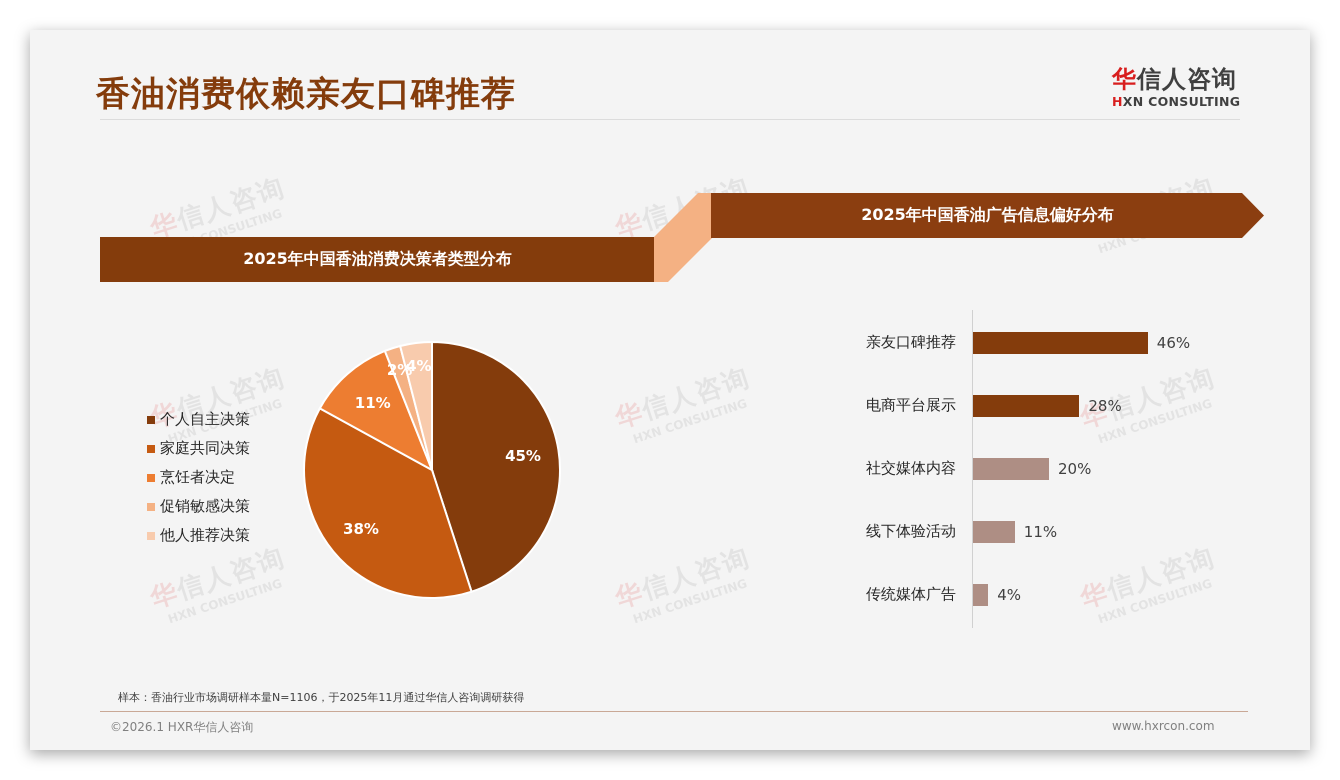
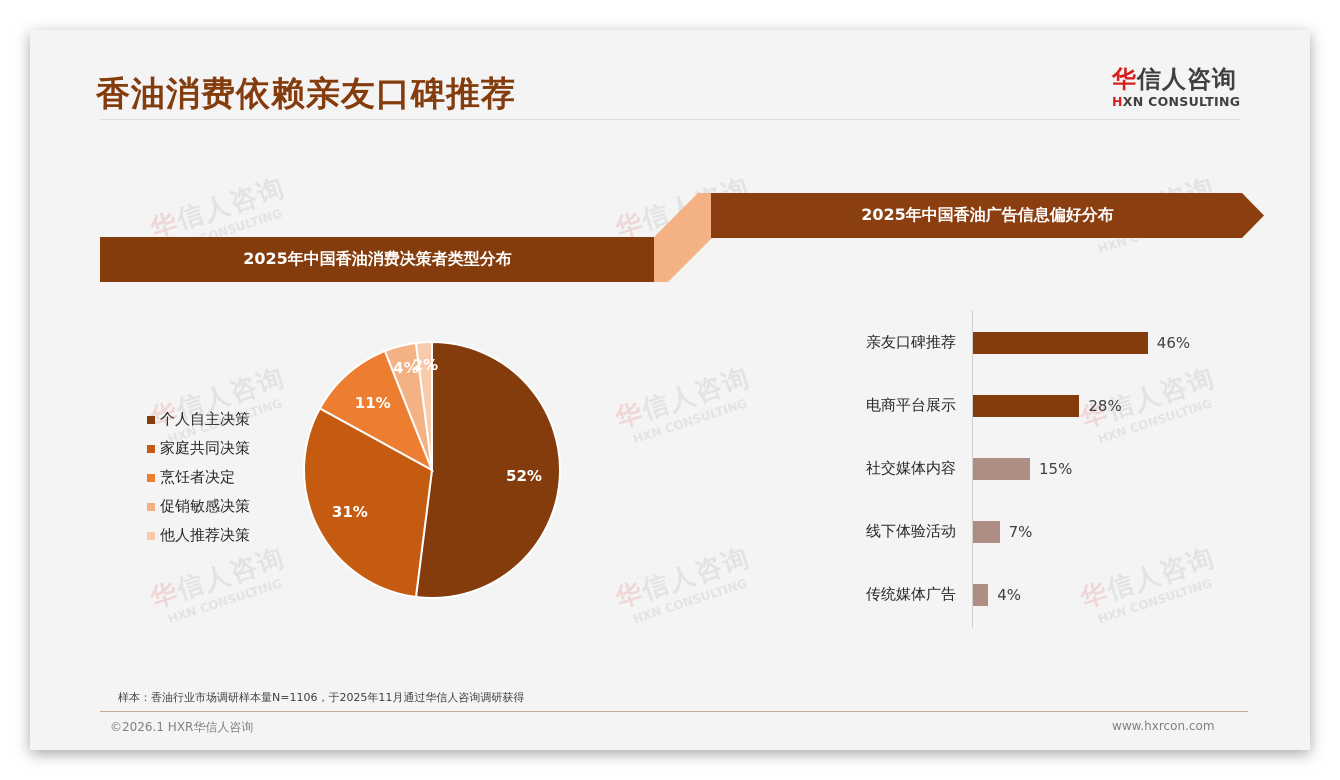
2025年中国香油消费决策者类型分布/个人自主决策: 45% -> 52%
2025年中国香油消费决策者类型分布/家庭共同决策: 38% -> 31%
2025年中国香油消费决策者类型分布/促销敏感决策: 2% -> 4%
2025年中国香油消费决策者类型分布/他人推荐决策: 4% -> 2%
2025年中国香油广告信息偏好分布/社交媒体内容: 20% -> 15%
2025年中国香油广告信息偏好分布/线下体验活动: 11% -> 7%
